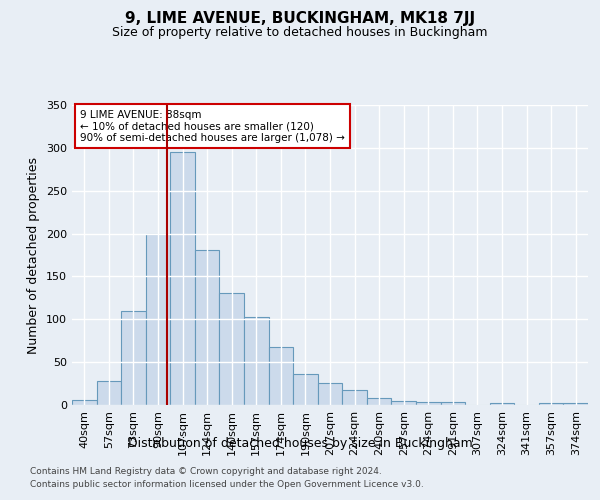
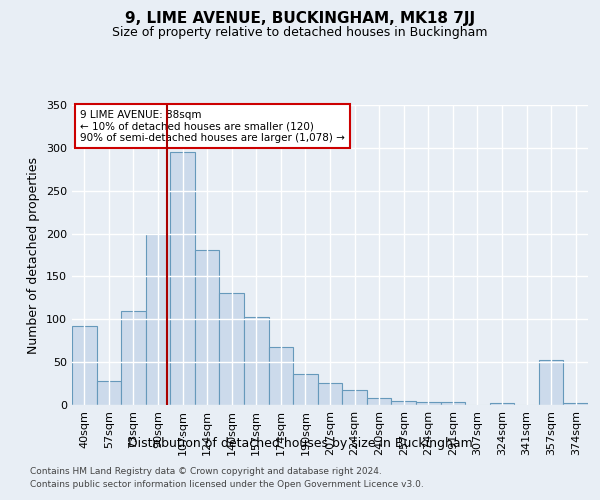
40sqm: 6 -> 92
357sqm: 2 -> 52
